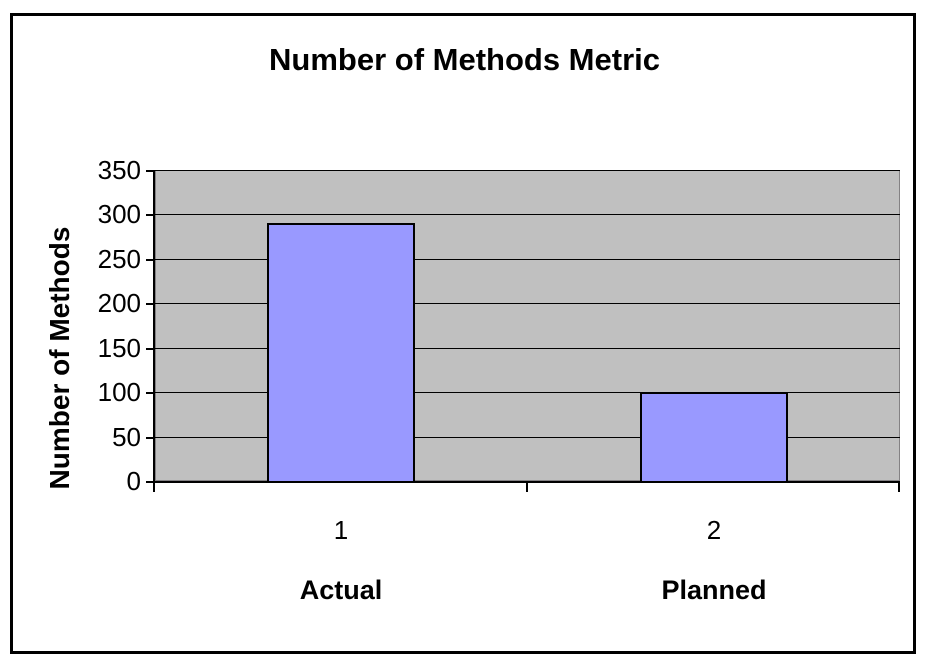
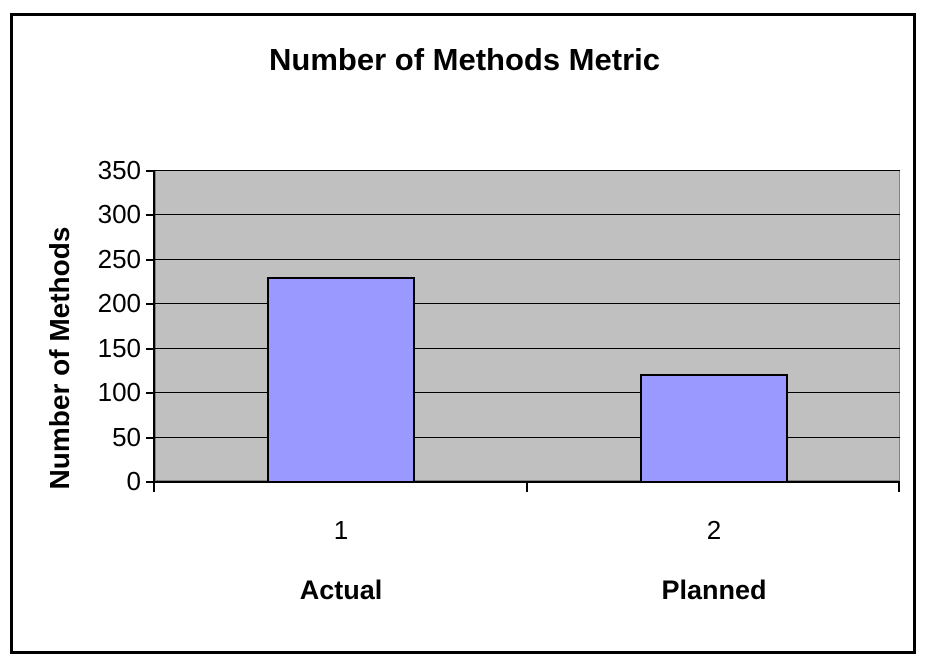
1: 290 -> 230
2: 100 -> 120
